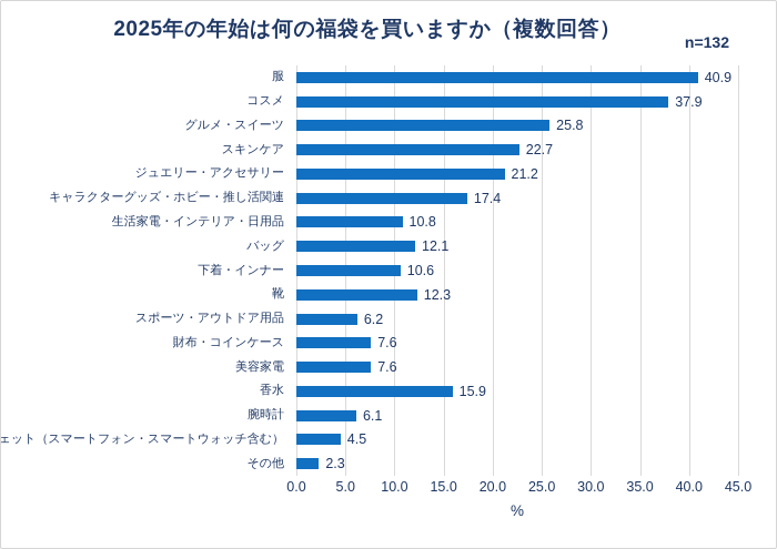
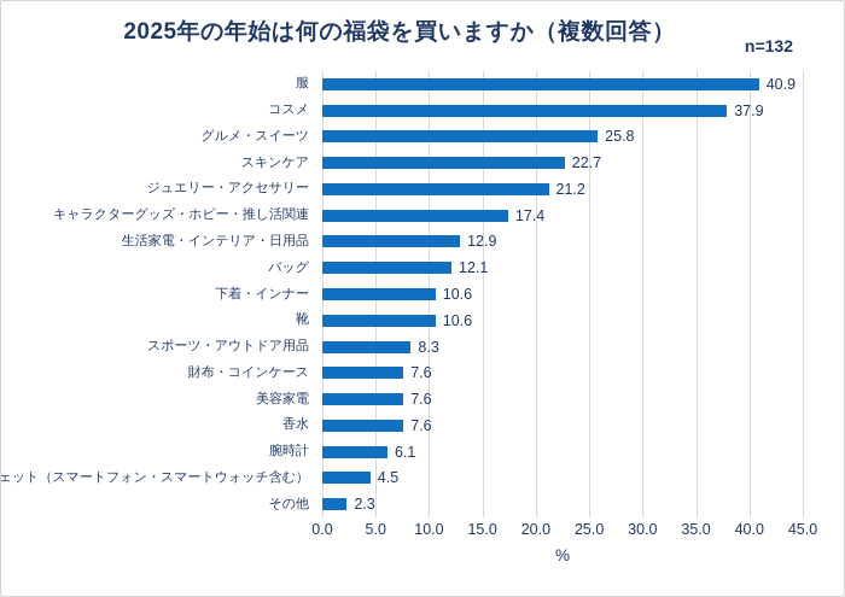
生活家電・インテリア・日用品: 10.8 -> 12.9
靴: 12.3 -> 10.6
スポーツ・アウトドア用品: 6.2 -> 8.3
香水: 15.9 -> 7.6
